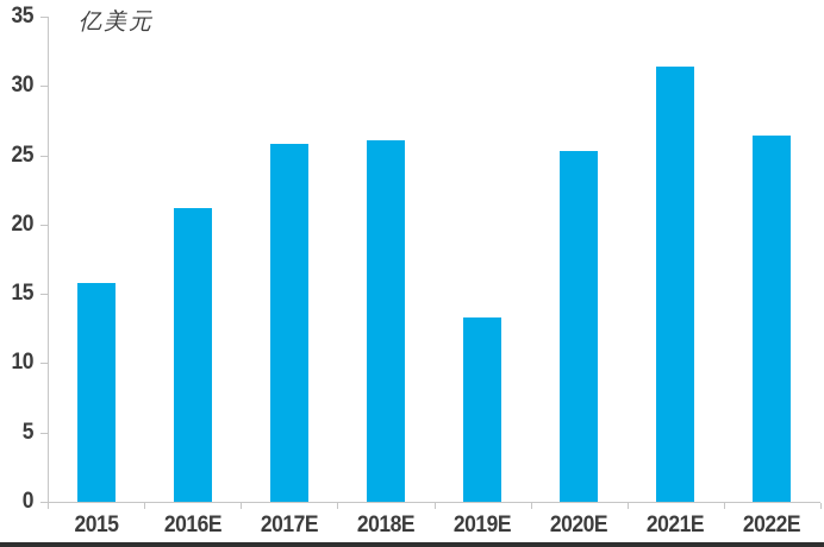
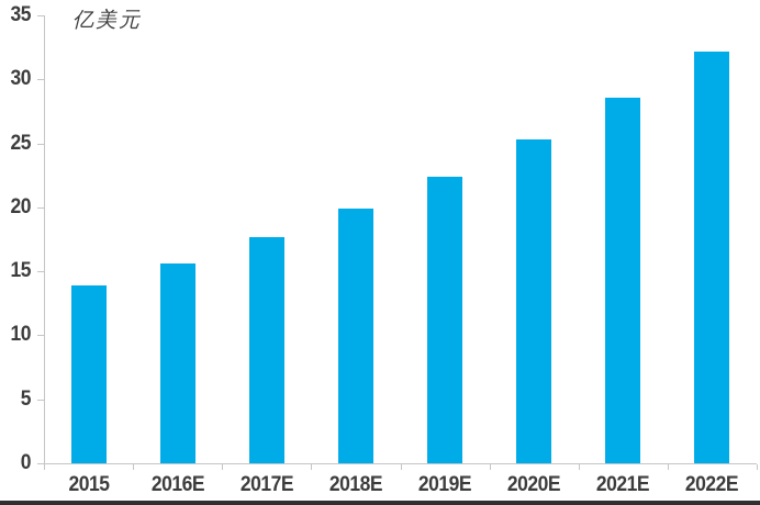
2015: 15.8 -> 13.9
2016E: 21.2 -> 15.6
2017E: 25.8 -> 17.7
2018E: 26.1 -> 19.9
2019E: 13.3 -> 22.4
2021E: 31.4 -> 28.6
2022E: 26.4 -> 32.2
